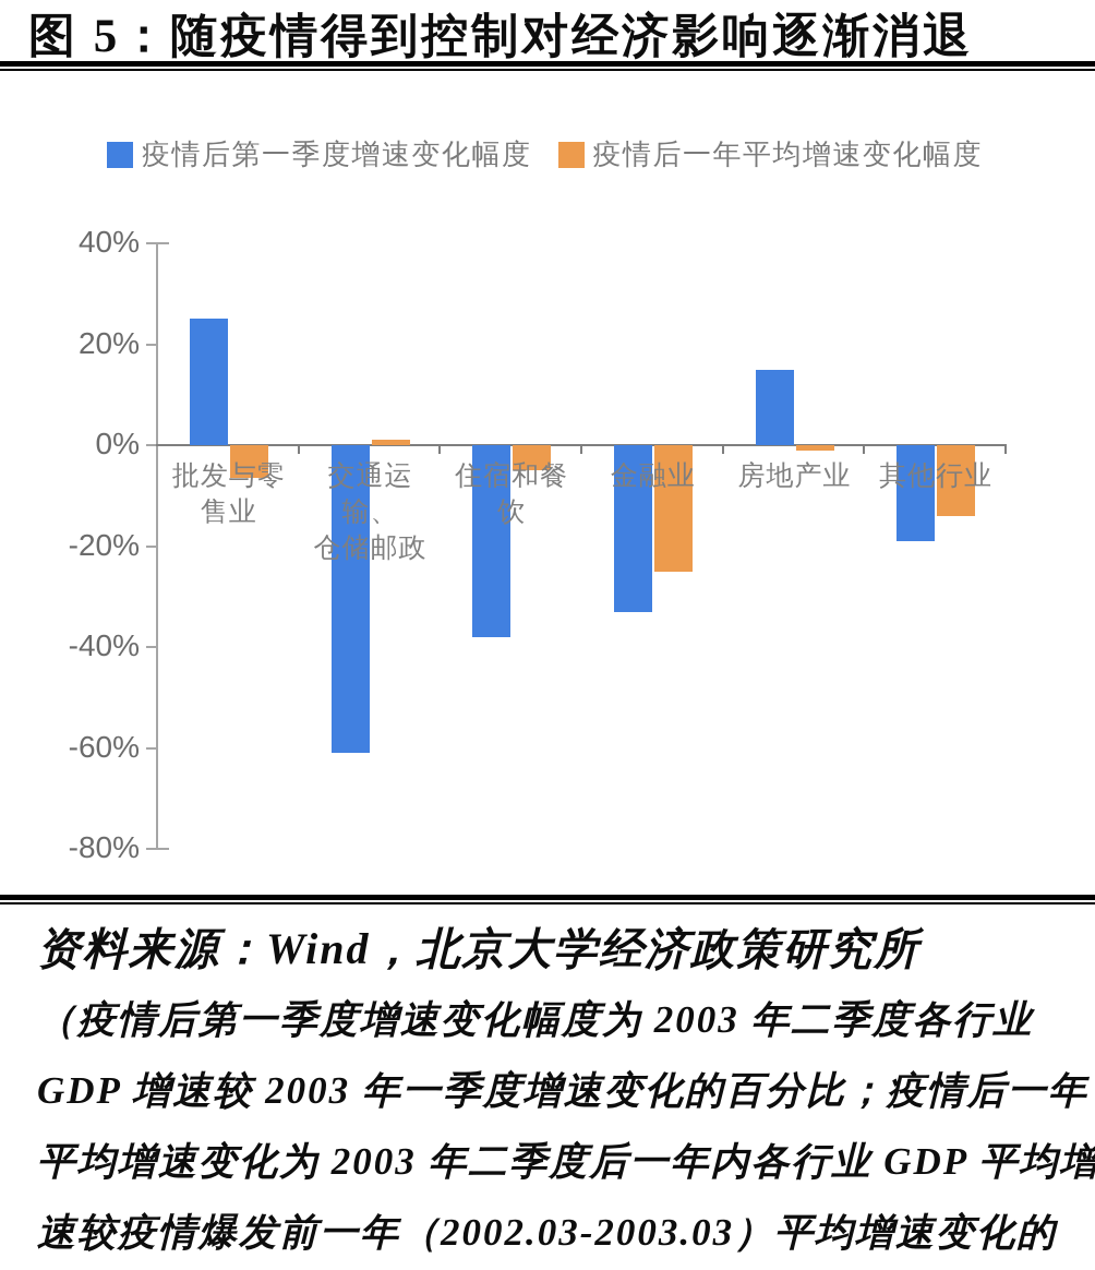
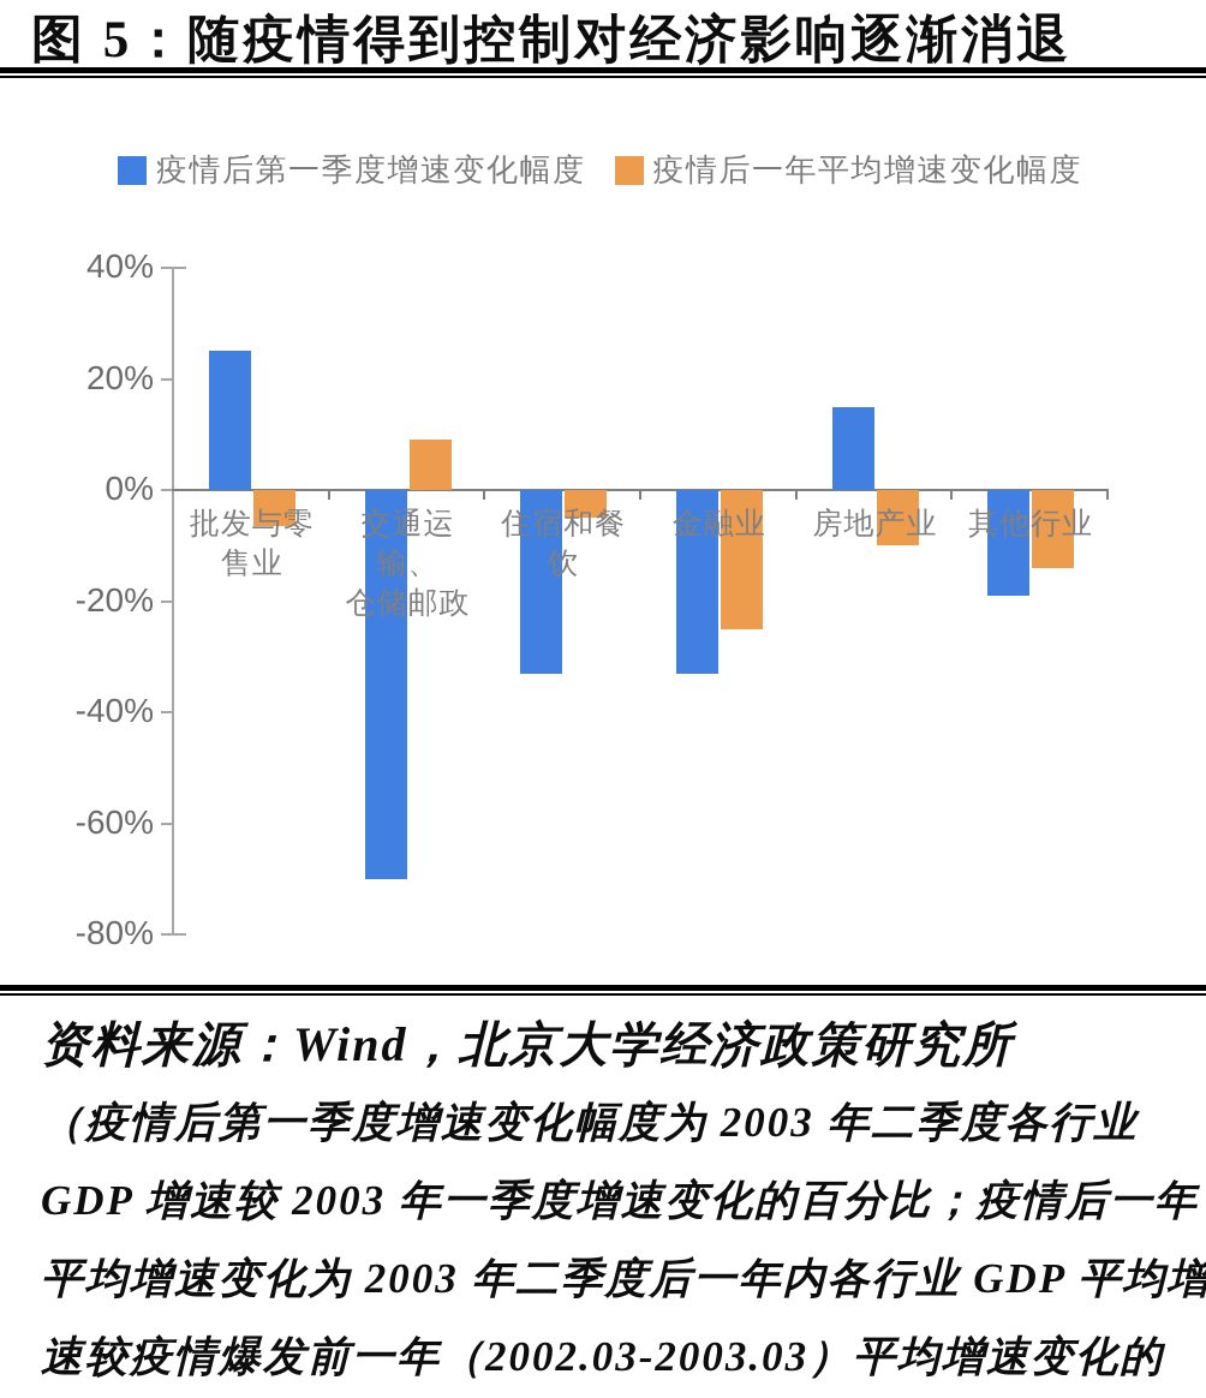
疫情后第一季度增速变化幅度/交通运输、仓储邮政: -61% -> -70%
疫情后一年平均增速变化幅度/交通运输、仓储邮政: 1% -> 9%
疫情后第一季度增速变化幅度/住宿和餐饮: -38% -> -33%
疫情后一年平均增速变化幅度/房地产业: -1% -> -10%
